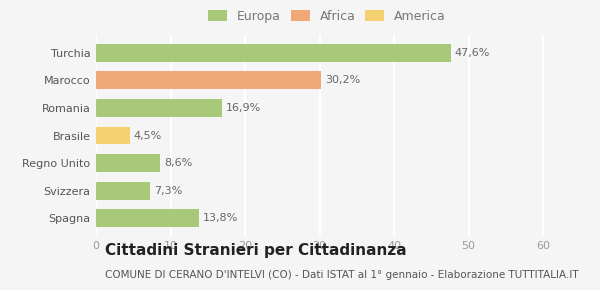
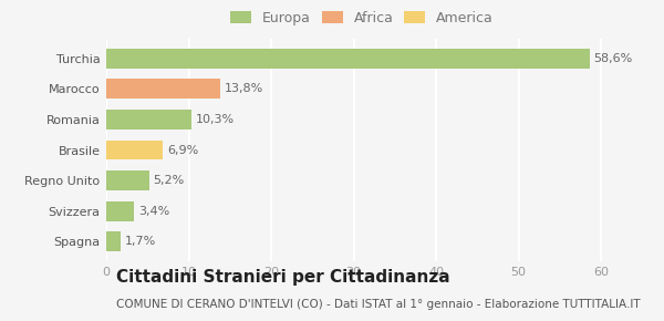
Turchia: 47,6% -> 58,6%
Marocco: 30,2% -> 13,8%
Romania: 16,9% -> 10,3%
Brasile: 4,5% -> 6,9%
Regno Unito: 8,6% -> 5,2%
Svizzera: 7,3% -> 3,4%
Spagna: 13,8% -> 1,7%
